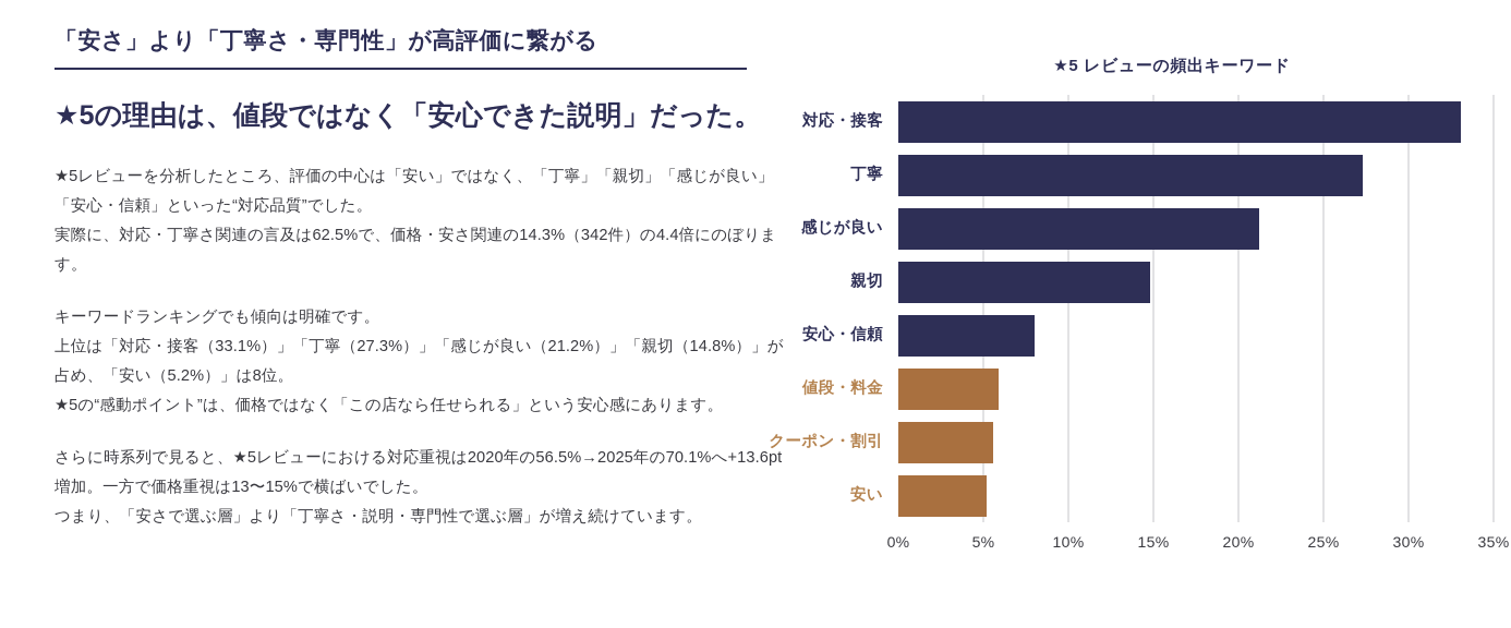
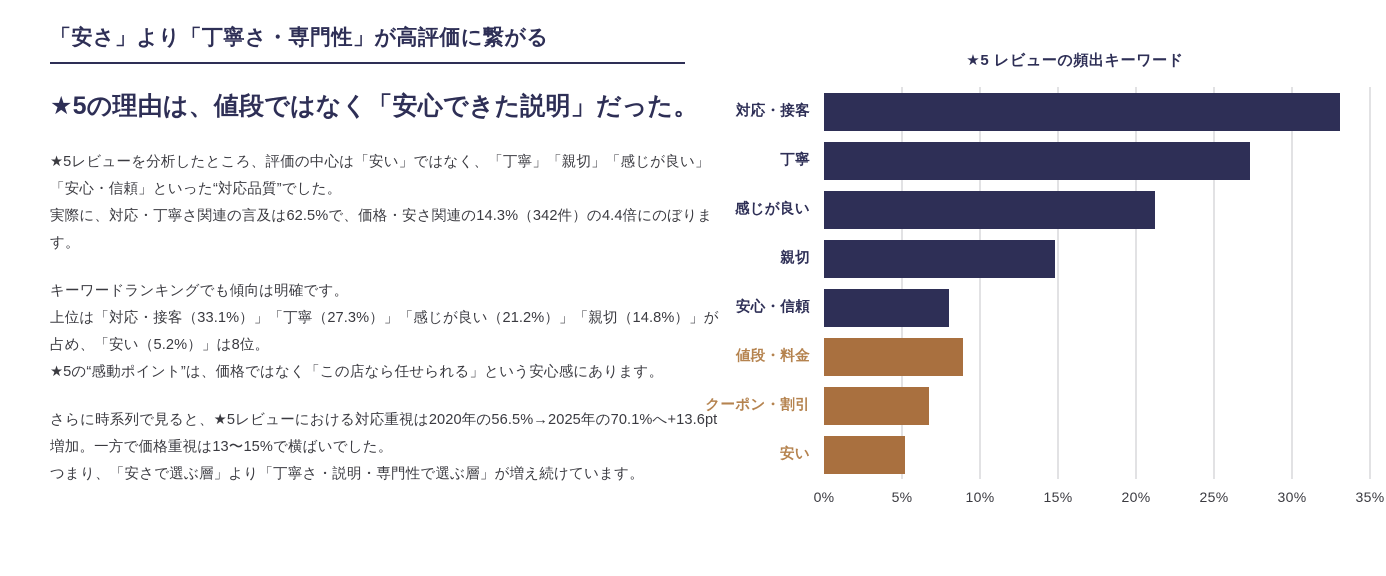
値段・料金: 5.9% -> 8.9%
クーポン・割引: 5.6% -> 6.7%
